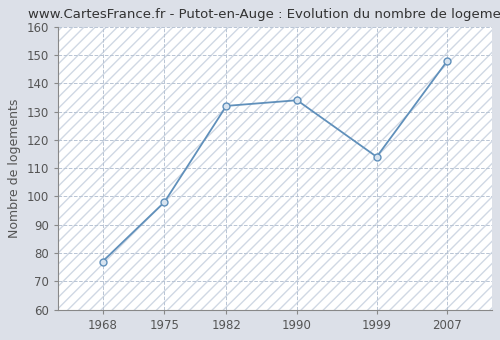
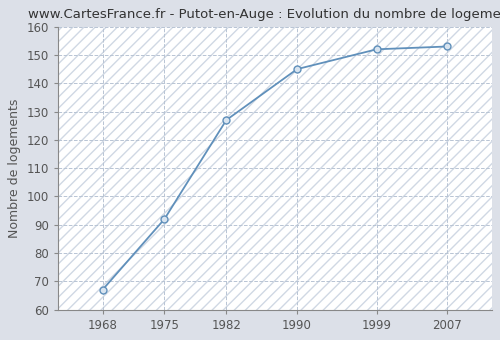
1968: 77 -> 67
1975: 98 -> 92
1982: 132 -> 127
1990: 134 -> 145
1999: 114 -> 152
2007: 148 -> 153
